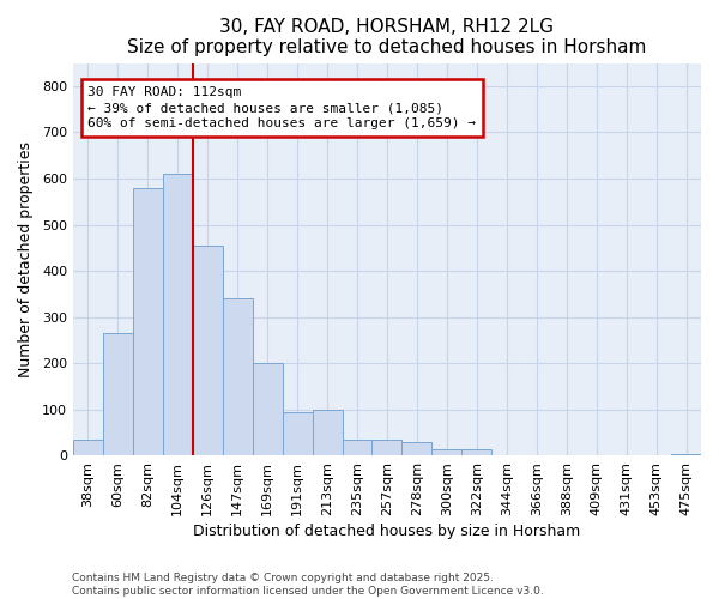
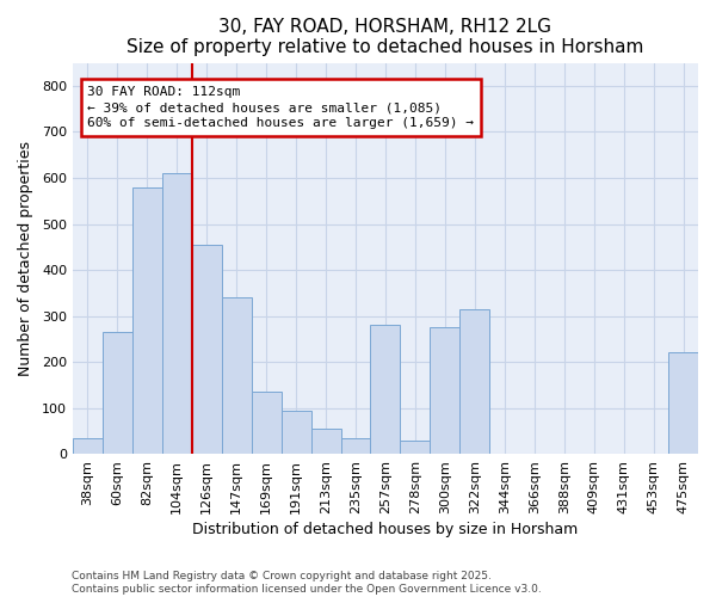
169sqm: 200 -> 135
213sqm: 100 -> 55
257sqm: 33 -> 280
300sqm: 12 -> 275
322sqm: 12 -> 315
475sqm: 3 -> 220
